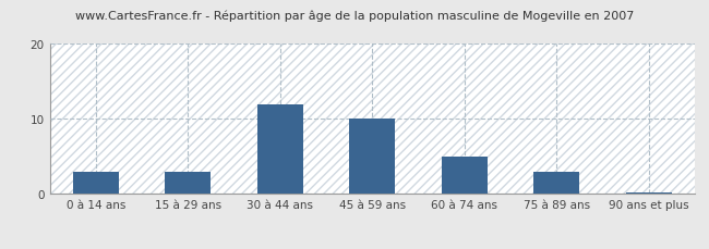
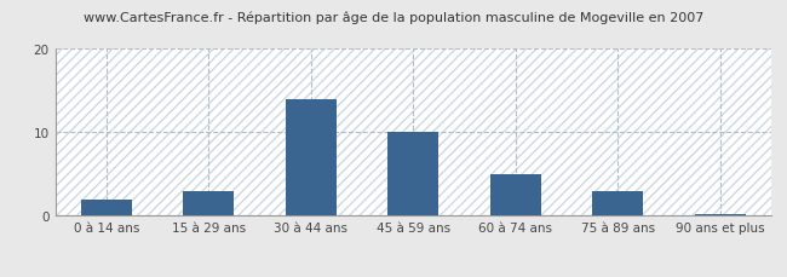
0 à 14 ans: 3.0 -> 2.0
30 à 44 ans: 12.0 -> 14.0
